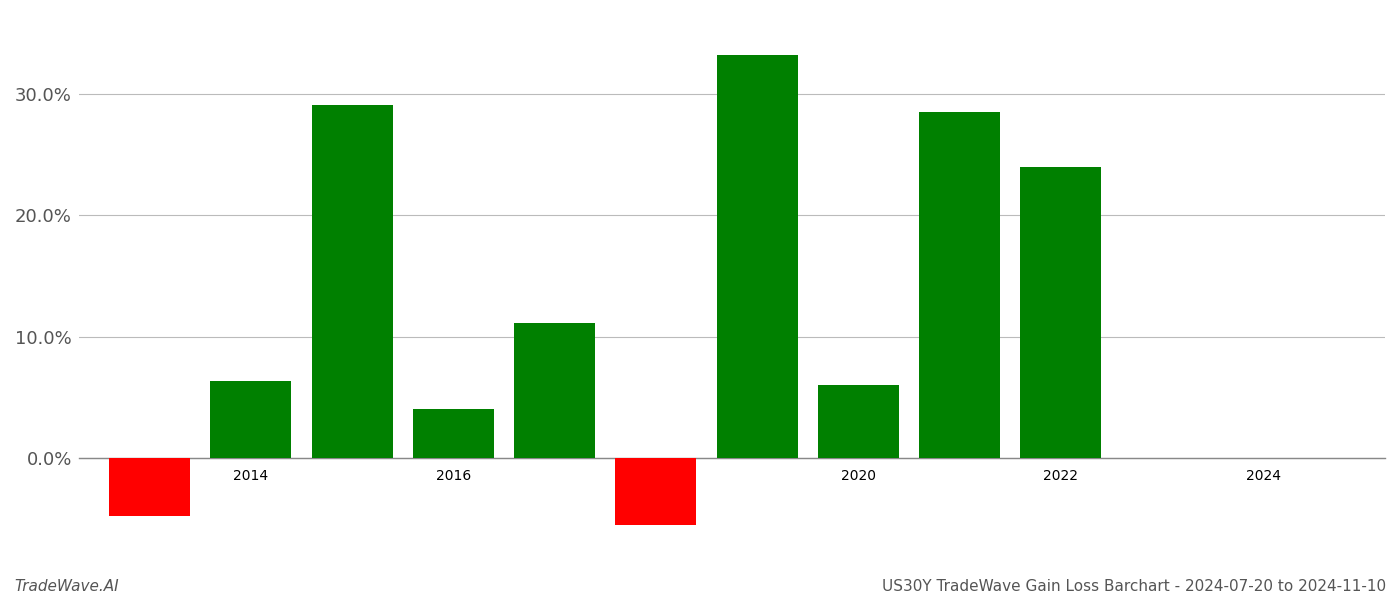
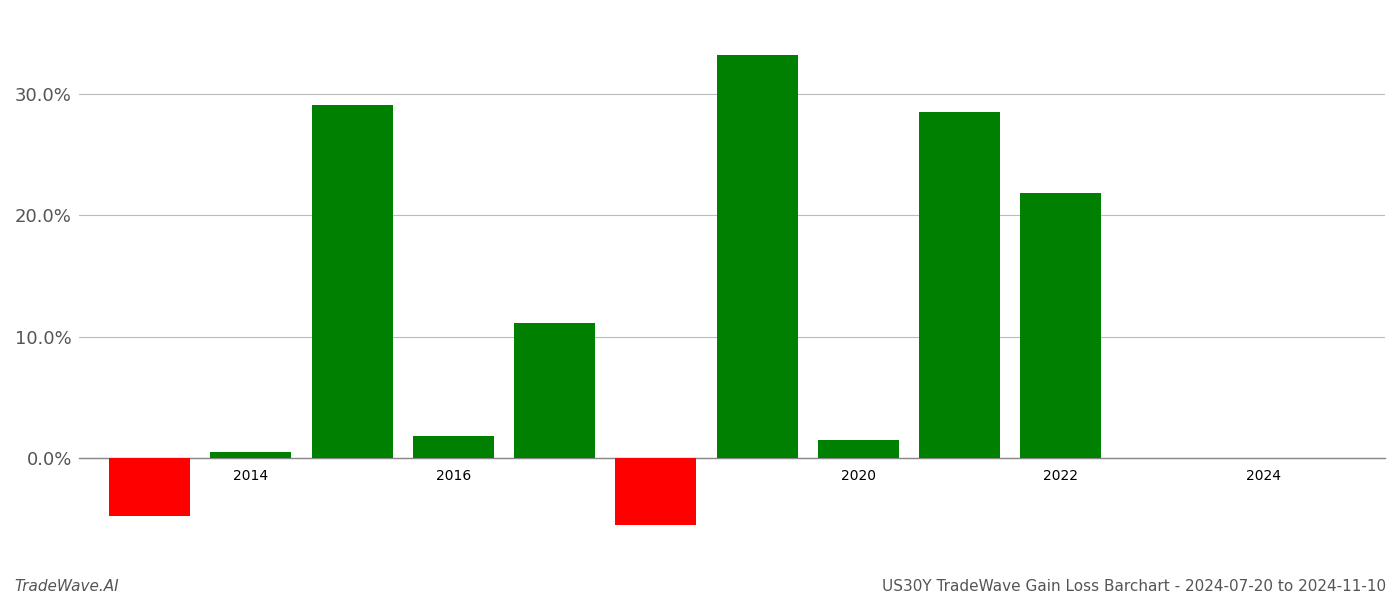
2014: 6.3% -> 0.5%
2016: 4.0% -> 1.8%
2020: 6.0% -> 1.5%
2022: 24.0% -> 21.8%
